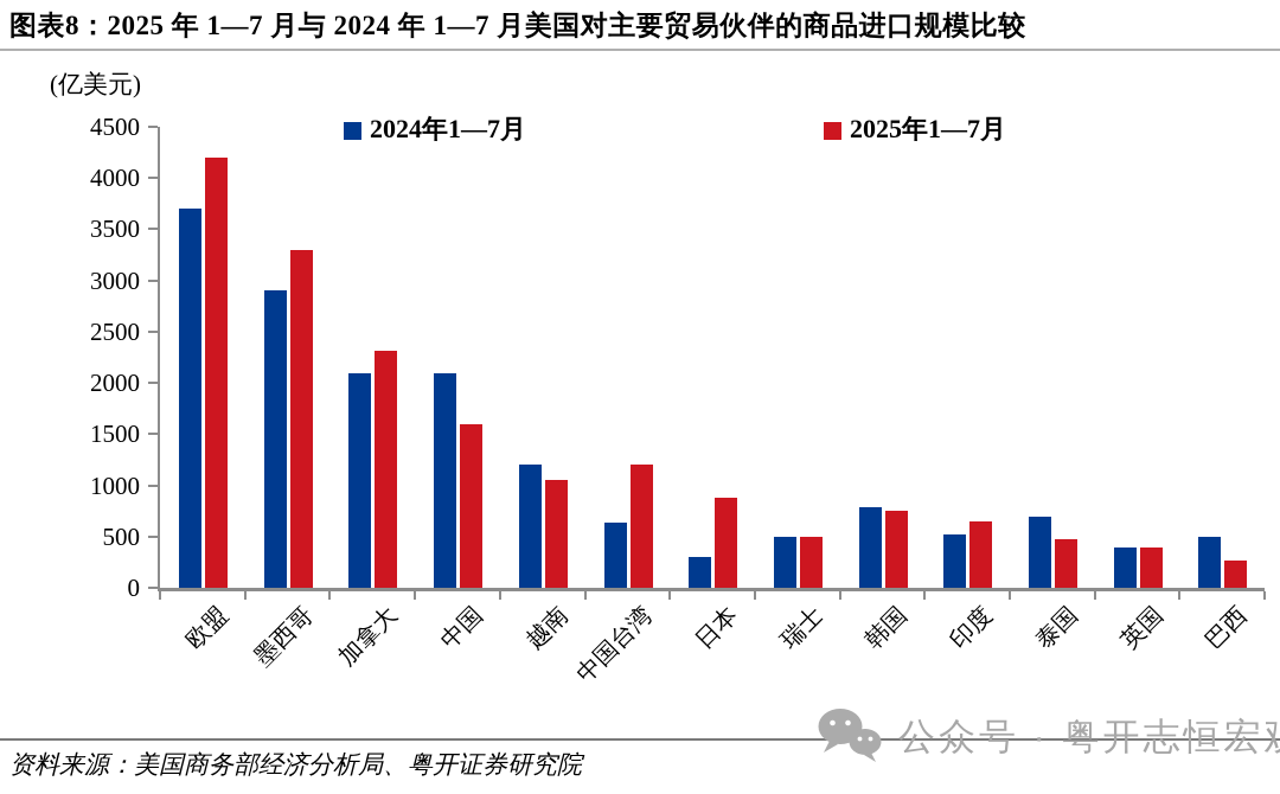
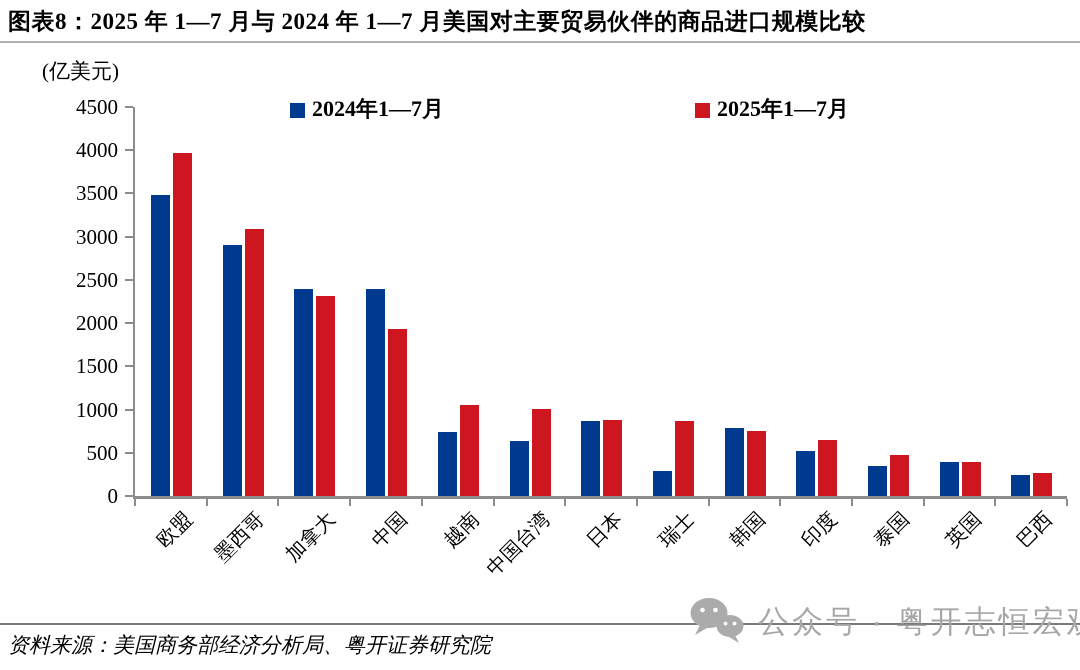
2024年1—7月/欧盟: 3700 -> 3500
2025年1—7月/欧盟: 4200 -> 4000
2025年1—7月/墨西哥: 3300 -> 3100
2024年1—7月/加拿大: 2100 -> 2400
2024年1—7月/中国: 2100 -> 2400
2025年1—7月/中国: 1600 -> 1900
2024年1—7月/越南: 1200 -> 700
2025年1—7月/中国台湾: 1200 -> 1000
2024年1—7月/日本: 300 -> 900
2024年1—7月/瑞士: 500 -> 300
2025年1—7月/瑞士: 500 -> 900
2024年1—7月/泰国: 700 -> 400
2024年1—7月/巴西: 500 -> 200
